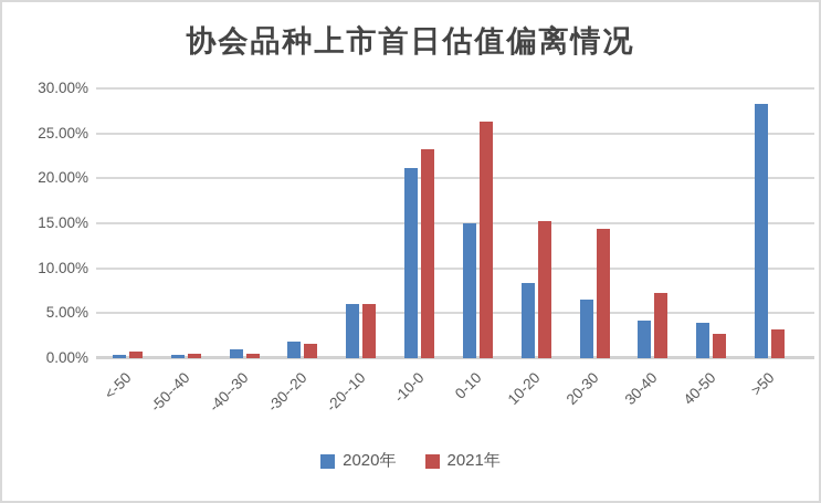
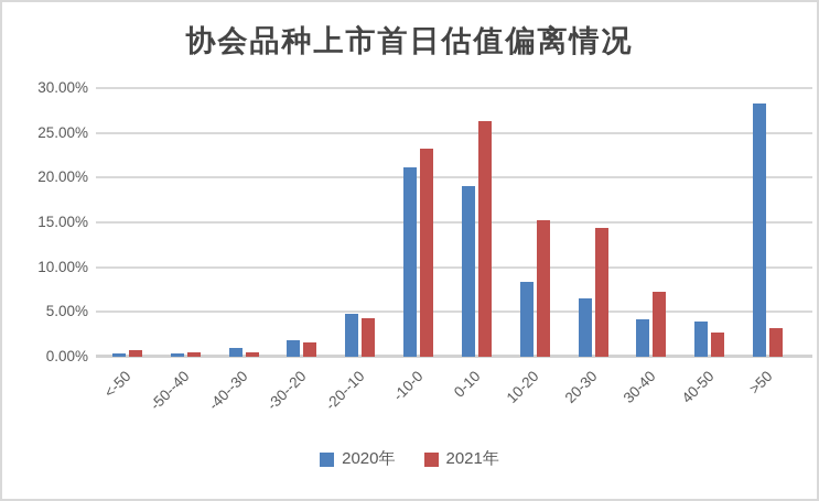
2020年/-20--10: 6% -> 5%
2021年/-20--10: 6% -> 4%
2020年/0-10: 15% -> 19%
